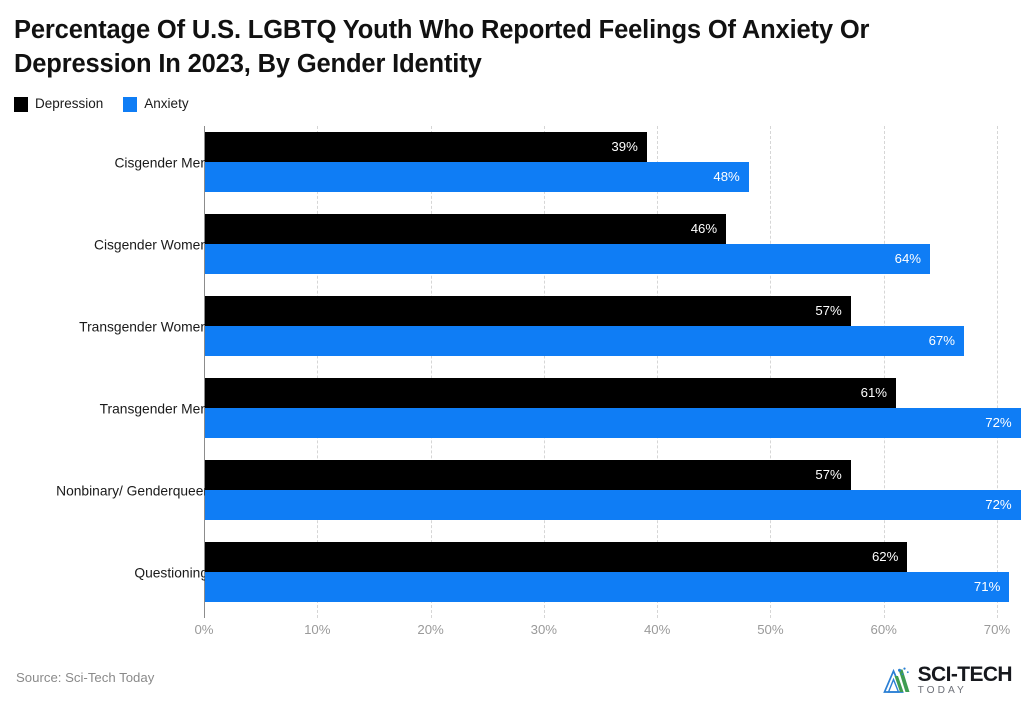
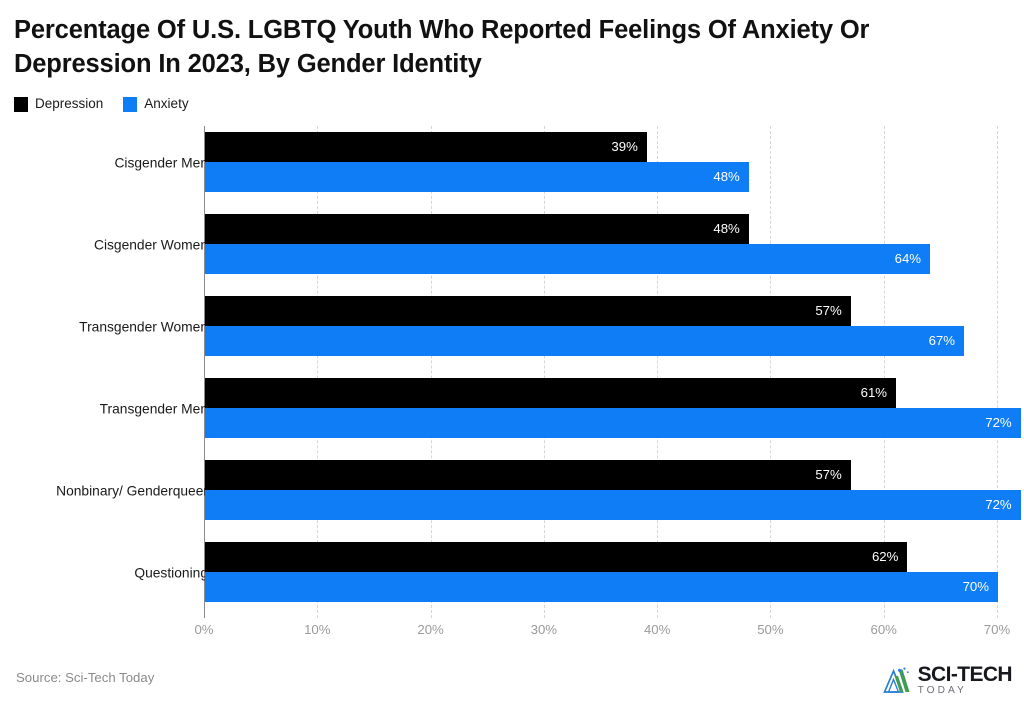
Depression/Cisgender Women: 46% -> 48%
Anxiety/Questioning: 71% -> 70%
